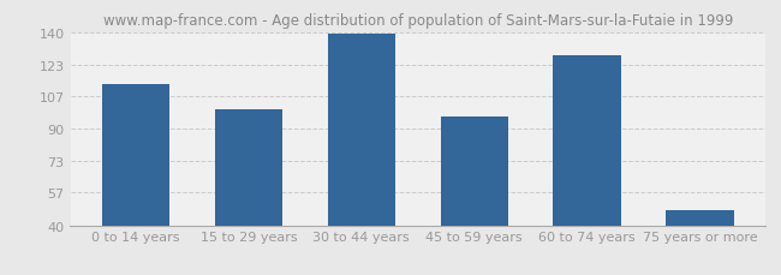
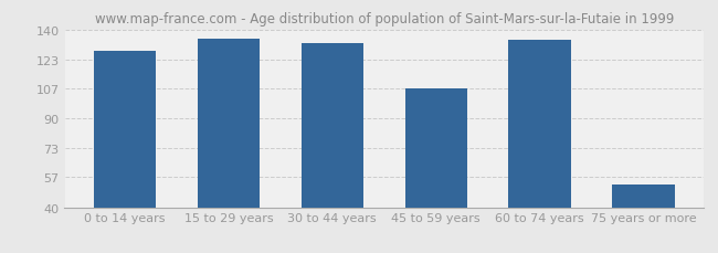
0 to 14 years: 113 -> 128
15 to 29 years: 100 -> 135
30 to 44 years: 139 -> 132
45 to 59 years: 96 -> 107
60 to 74 years: 128 -> 134
75 years or more: 48 -> 53
